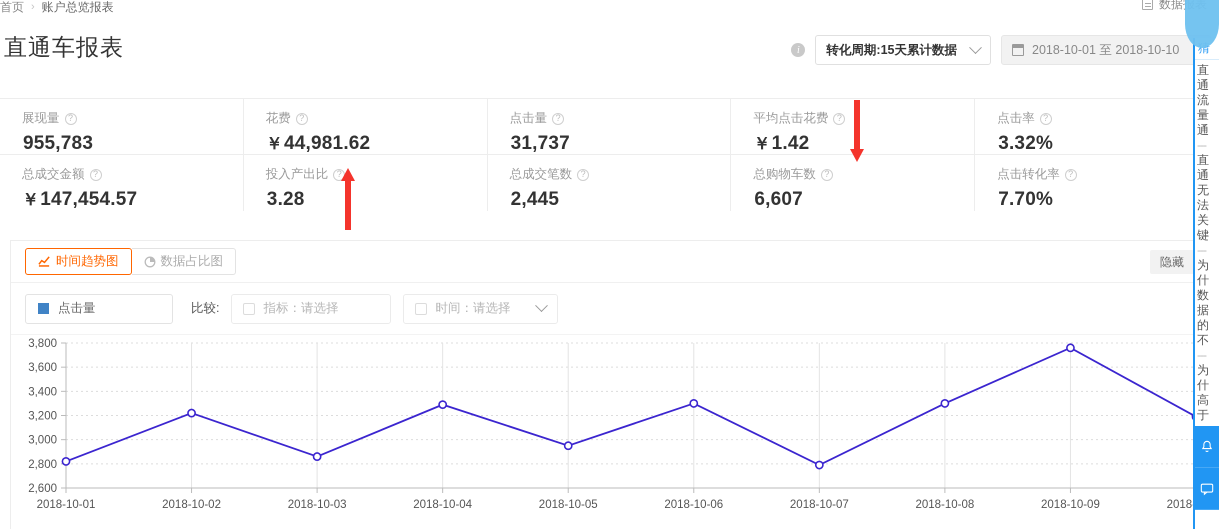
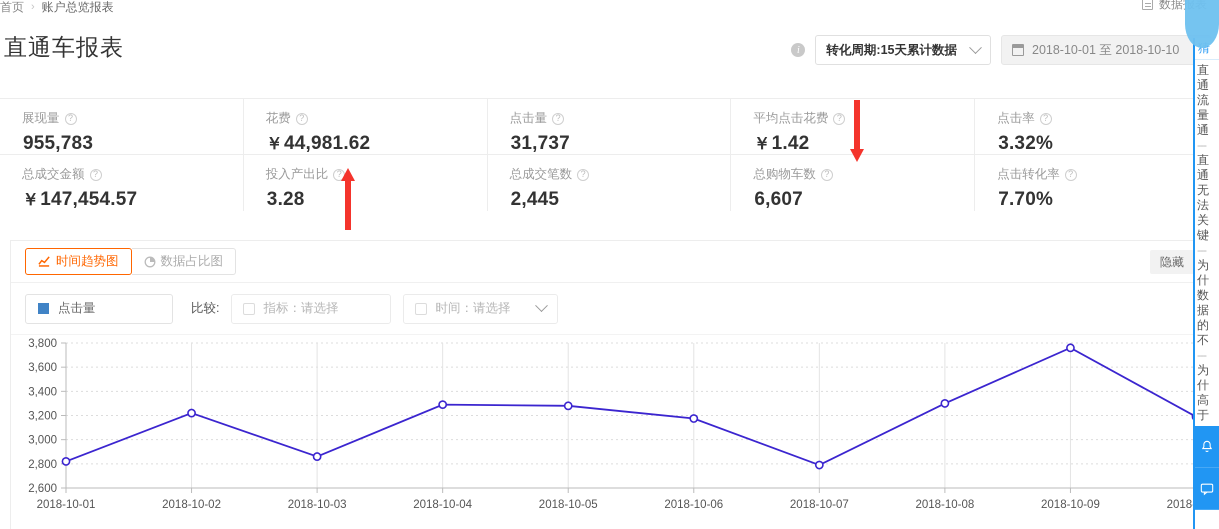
2018-10-05: 2950 -> 3280
2018-10-06: 3300 -> 3180
